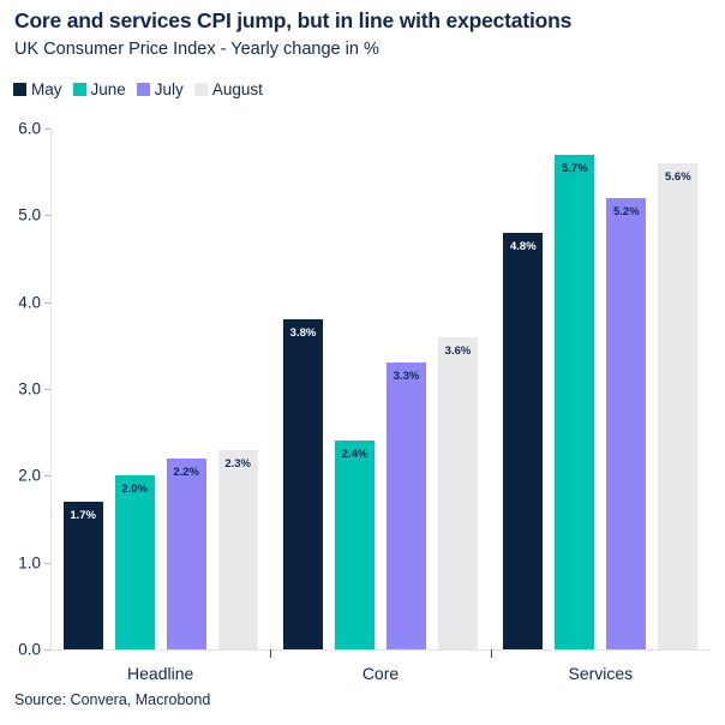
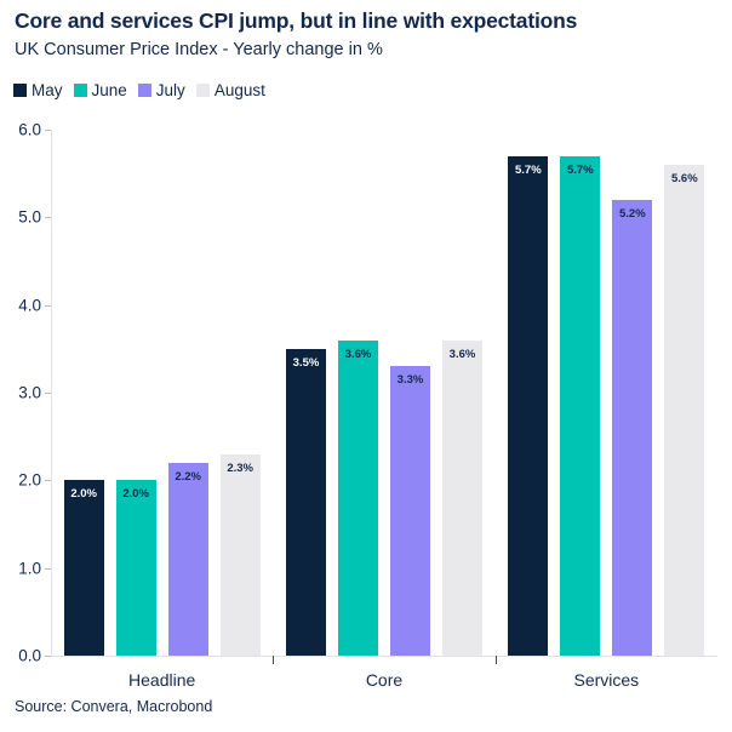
May/Headline: 1.7% -> 2.0%
May/Core: 3.8% -> 3.5%
June/Core: 2.4% -> 3.6%
May/Services: 4.8% -> 5.7%
